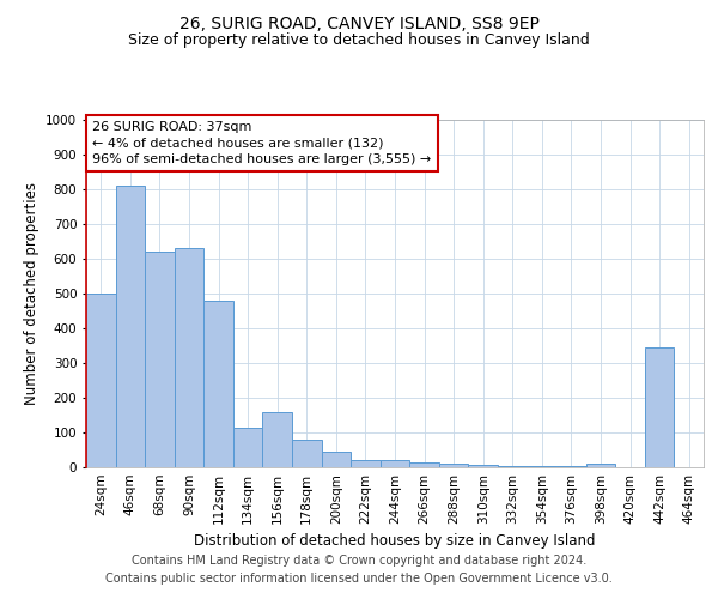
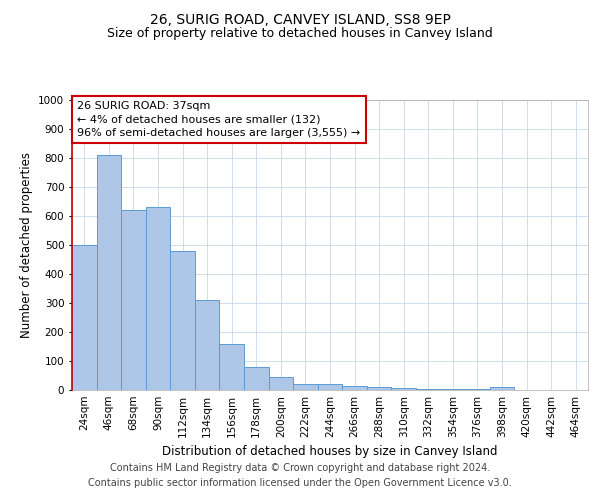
134sqm: 115 -> 310
442sqm: 345 -> 1
